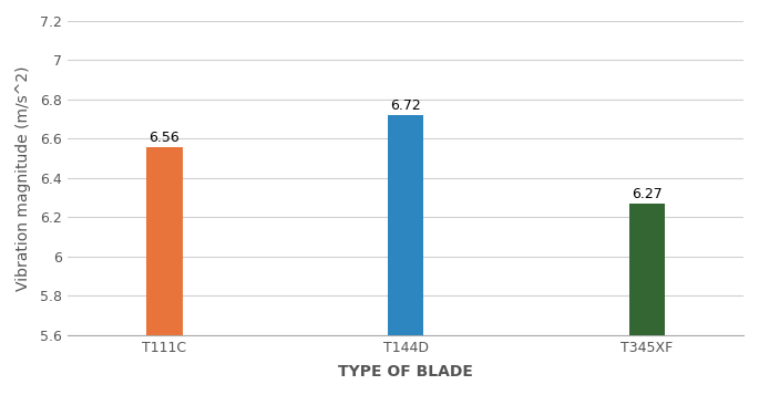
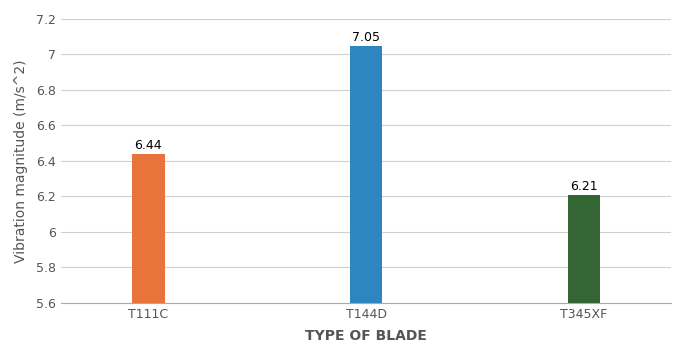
T111C: 6.56 -> 6.44
T144D: 6.72 -> 7.05
T345XF: 6.27 -> 6.21
